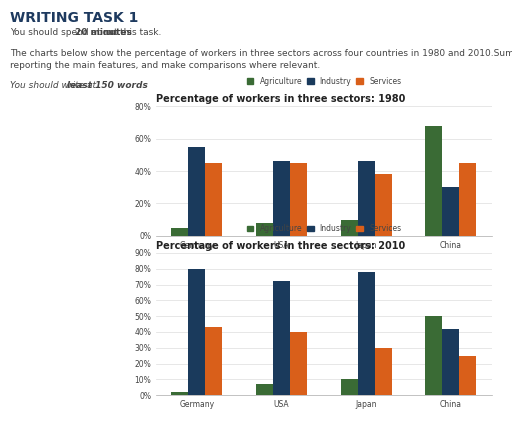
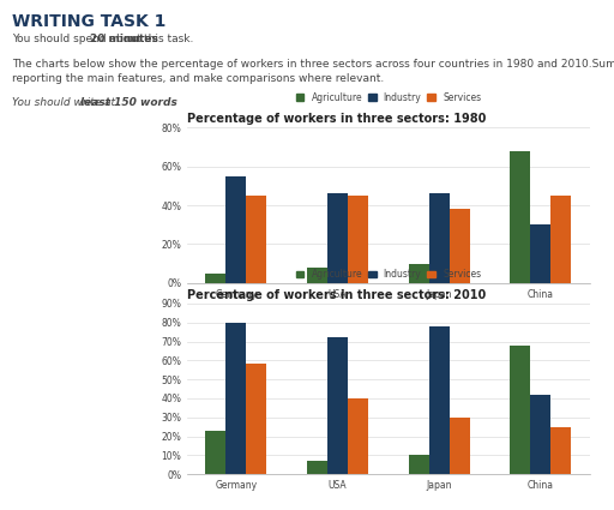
Percentage of workers in three sectors: 2010/Agriculture/Germany: 2% -> 23%
Percentage of workers in three sectors: 2010/Services/Germany: 43% -> 58%
Percentage of workers in three sectors: 2010/Agriculture/China: 50% -> 68%
